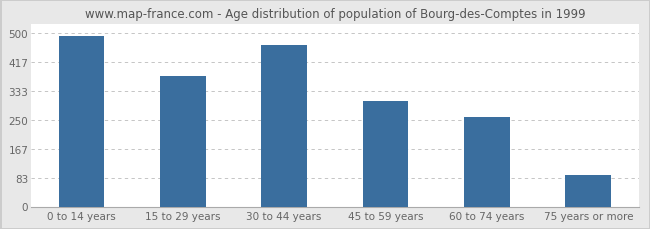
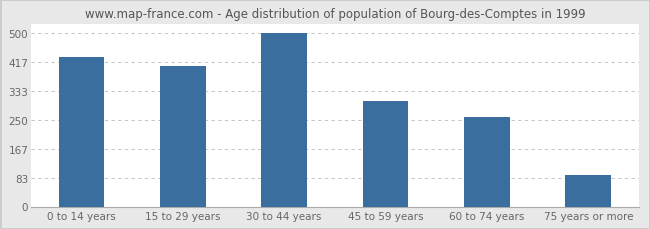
0 to 14 years: 490 -> 430
15 to 29 years: 375 -> 405
30 to 44 years: 465 -> 500
